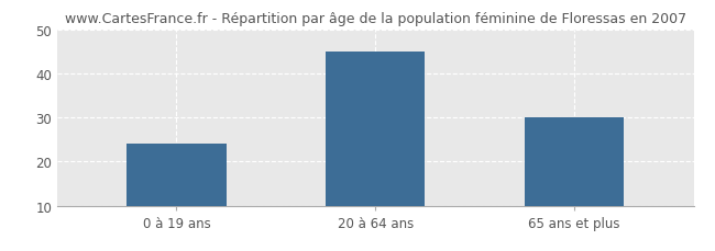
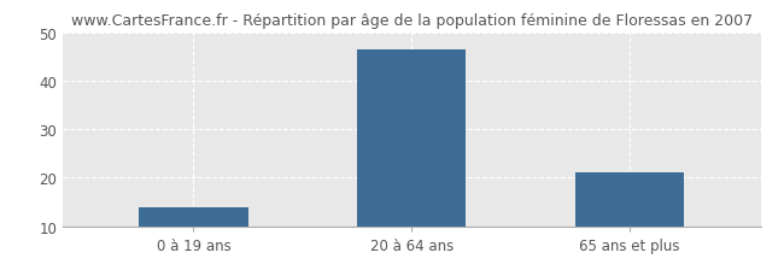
0 à 19 ans: 24.0 -> 14.0
20 à 64 ans: 45.0 -> 46.5
65 ans et plus: 30.0 -> 21.0
